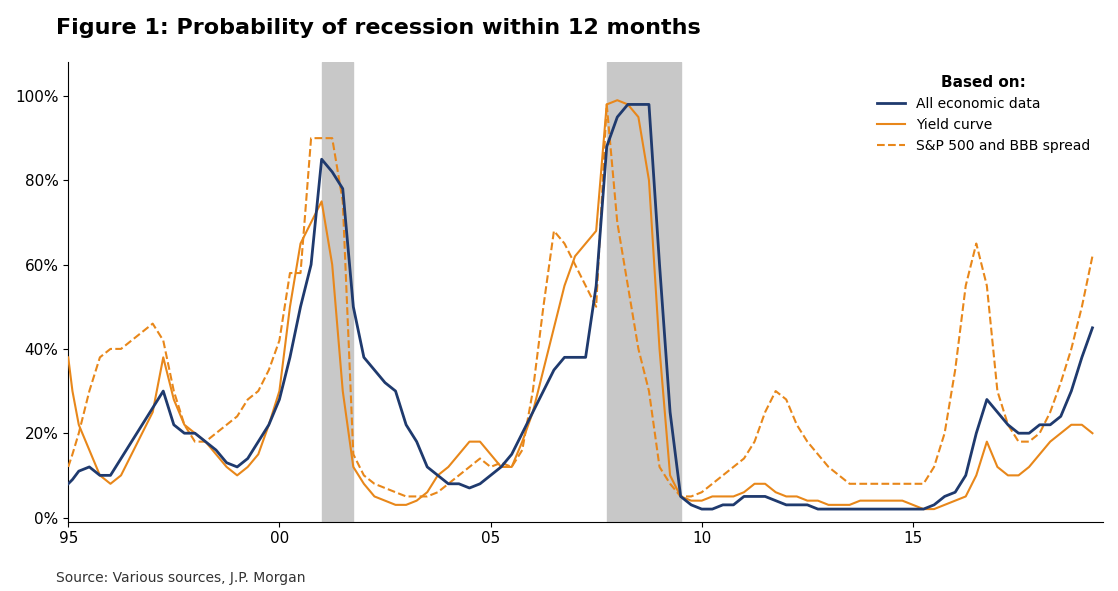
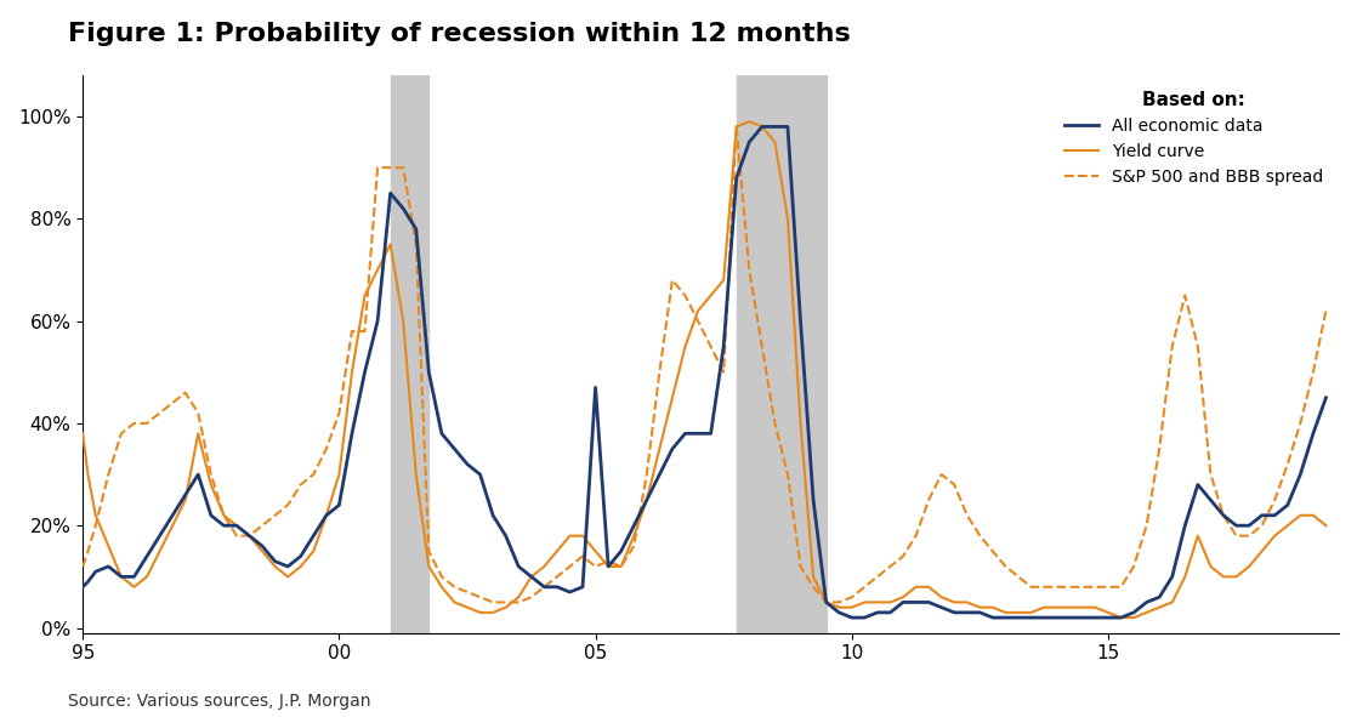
All economic data/00: 28% -> 24%
All economic data/05: 10% -> 47%
